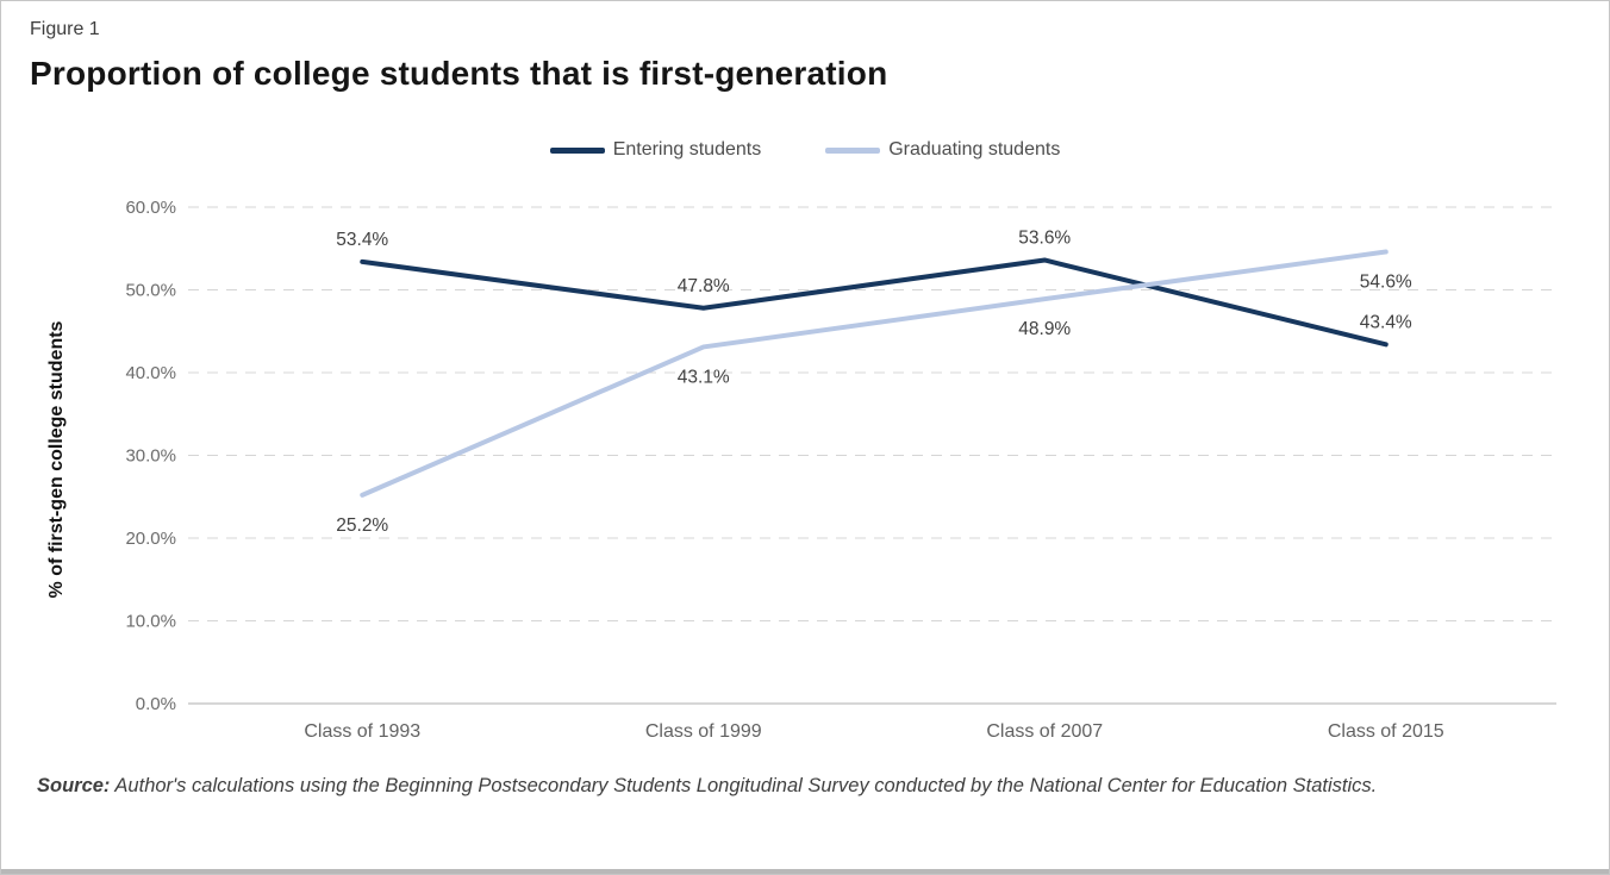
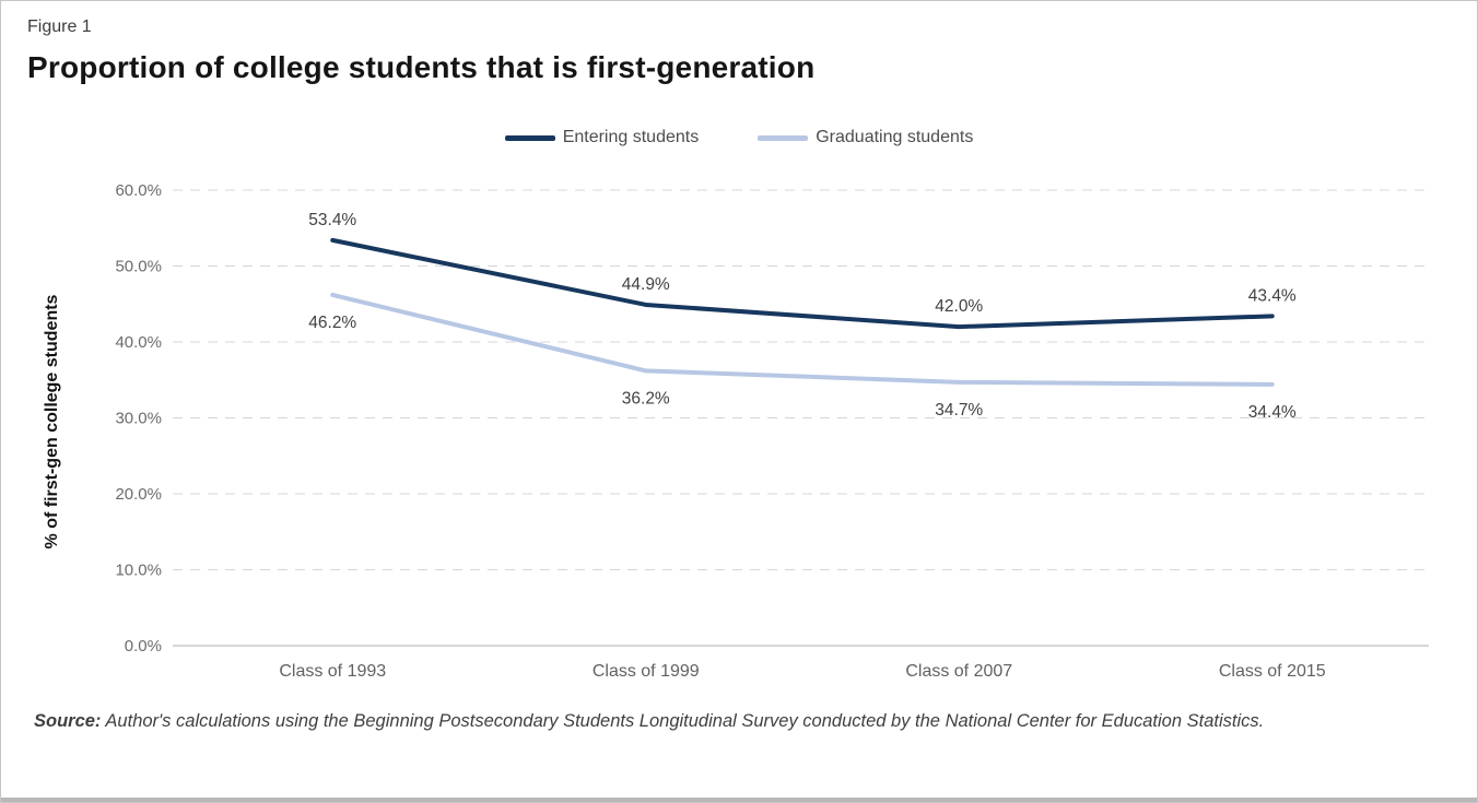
Graduating students/Class of 1993: 25.2% -> 46.2%
Entering students/Class of 1999: 47.8% -> 44.9%
Graduating students/Class of 1999: 43.1% -> 36.2%
Entering students/Class of 2007: 53.6% -> 42.0%
Graduating students/Class of 2007: 48.9% -> 34.7%
Graduating students/Class of 2015: 54.6% -> 34.4%
